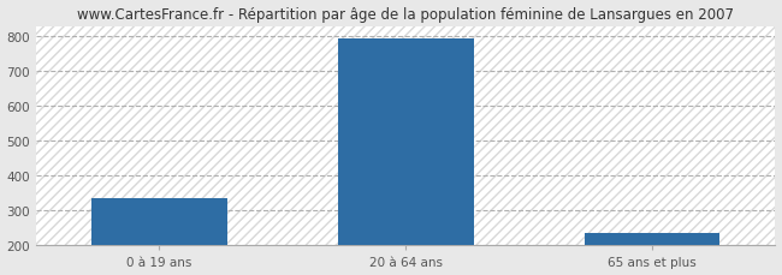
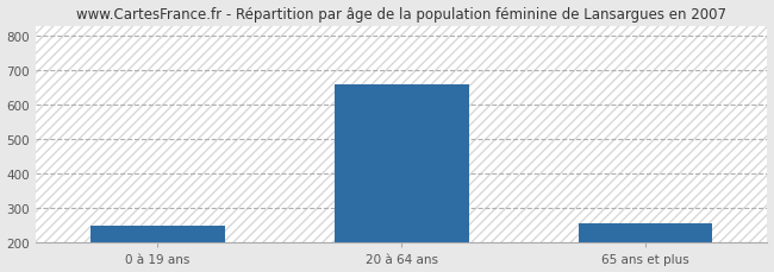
0 à 19 ans: 335 -> 250
20 à 64 ans: 795 -> 660
65 ans et plus: 235 -> 255
